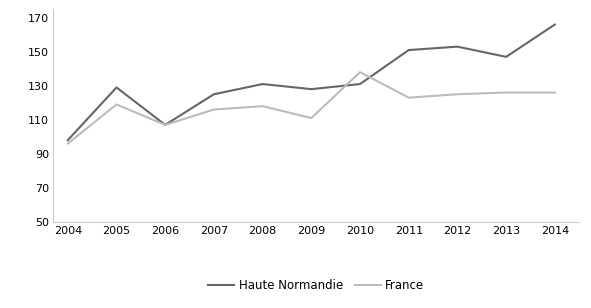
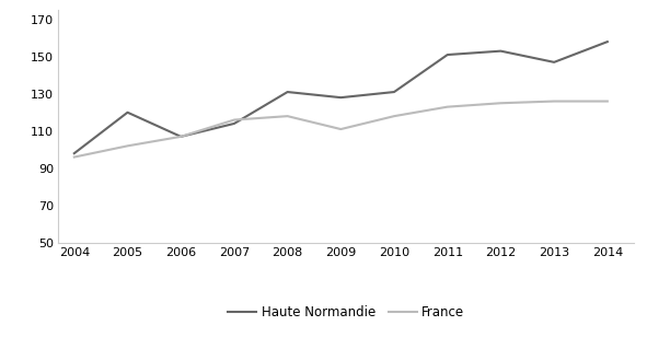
Haute Normandie/2005: 129 -> 120
France/2005: 119 -> 102
Haute Normandie/2007: 125 -> 114
France/2010: 138 -> 118
Haute Normandie/2014: 166 -> 158
